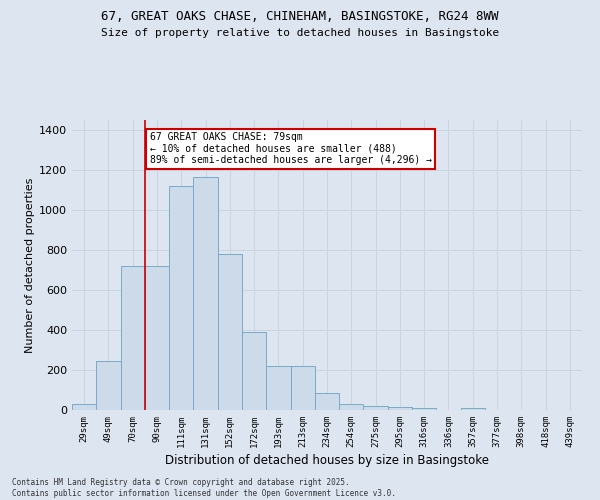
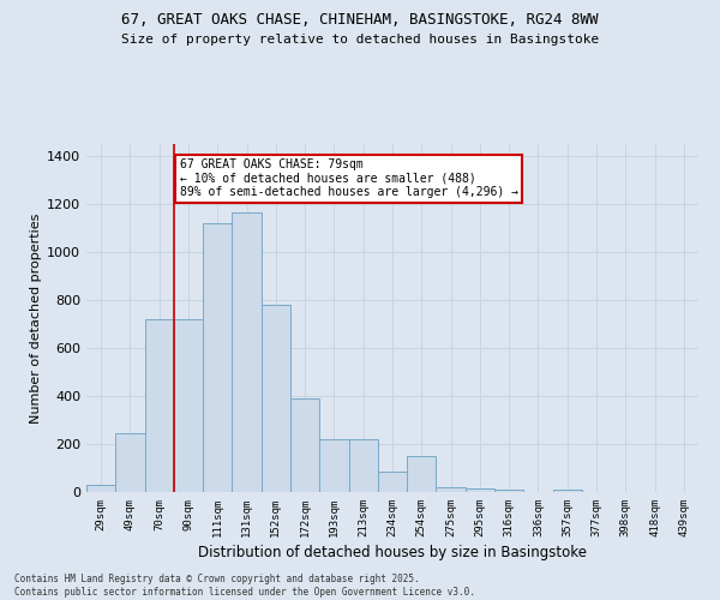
254sqm: 30 -> 150
